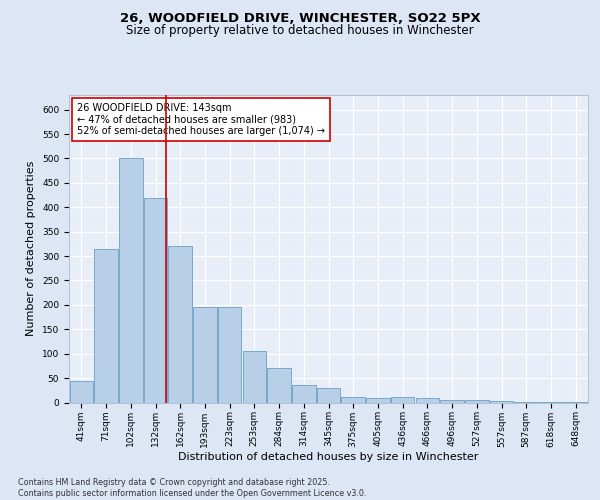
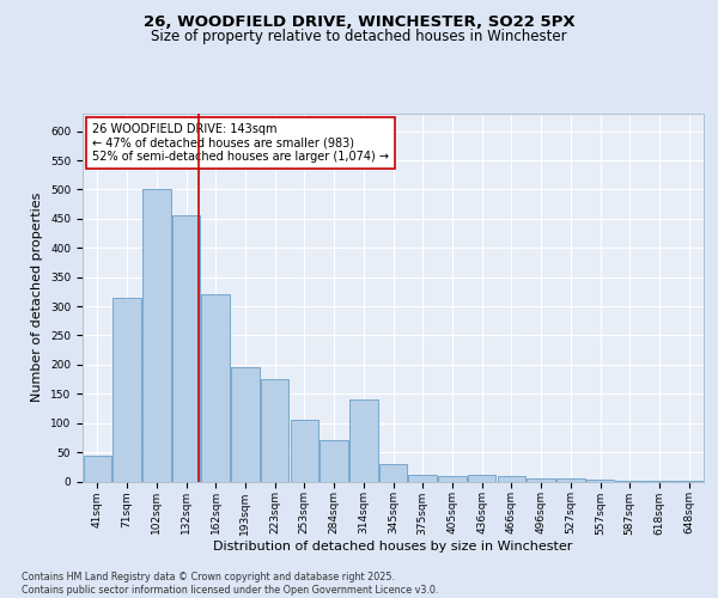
132sqm: 420 -> 455
223sqm: 195 -> 175
314sqm: 35 -> 140
